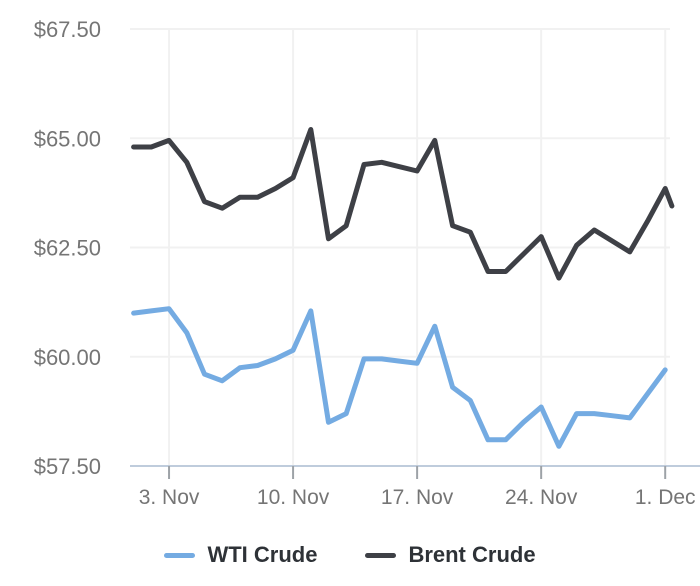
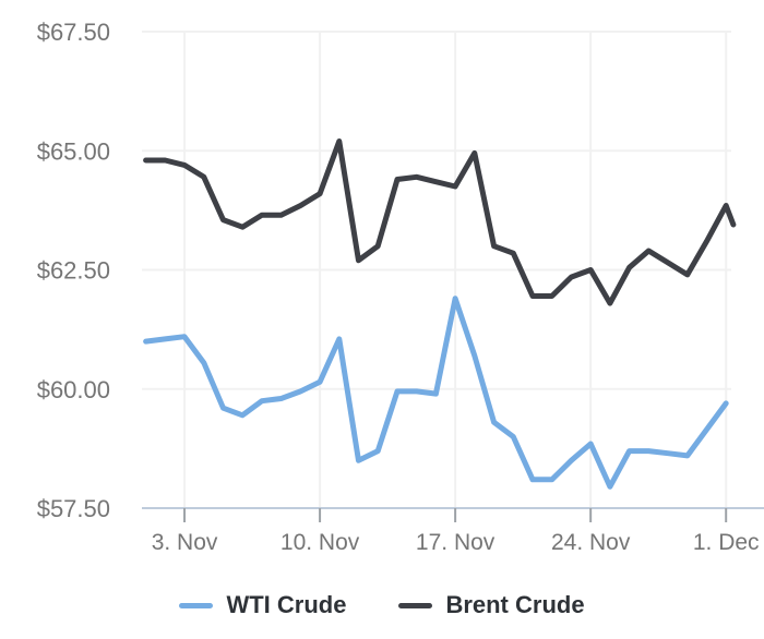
Brent Crude/3. Nov: $65.0 -> $64.7
WTI Crude/17. Nov: $59.9 -> $61.9
Brent Crude/24. Nov: $62.8 -> $62.5
